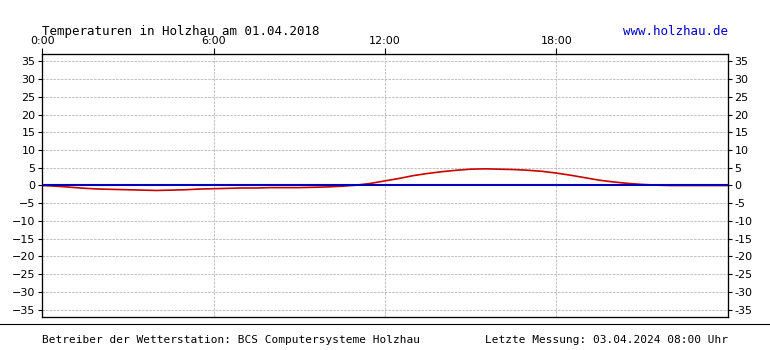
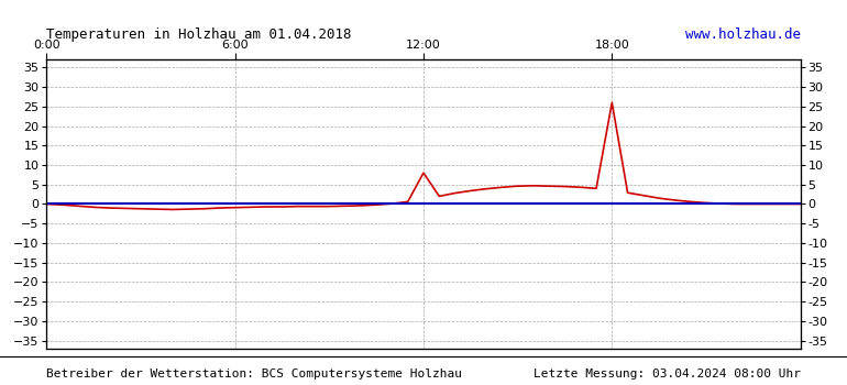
12:00: 1.3 -> 8.0
18:00: 3.5 -> 26.0
